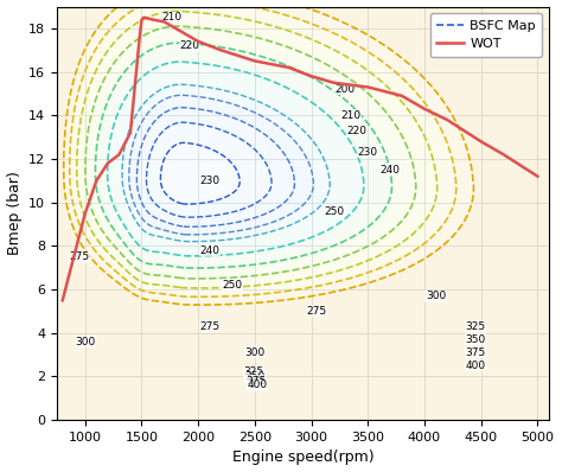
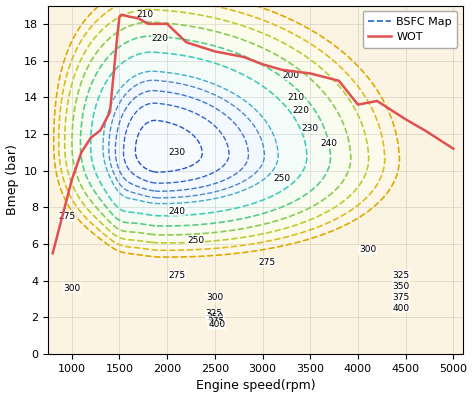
2000: 17.4 -> 18.0
4000: 14.3 -> 13.6
